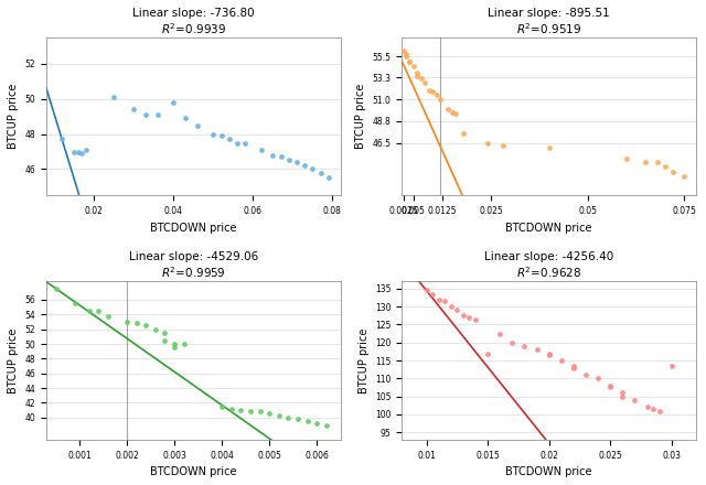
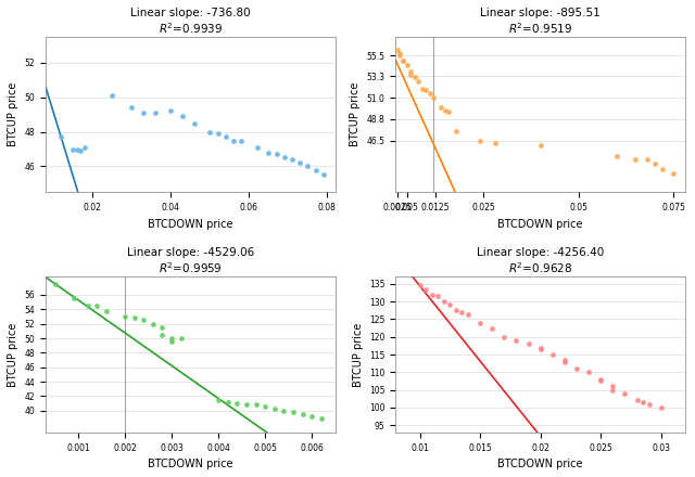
0.04: 49.8 -> 49.2
0.015: 117.0 -> 124.0
0.03: 113.5 -> 100.0
